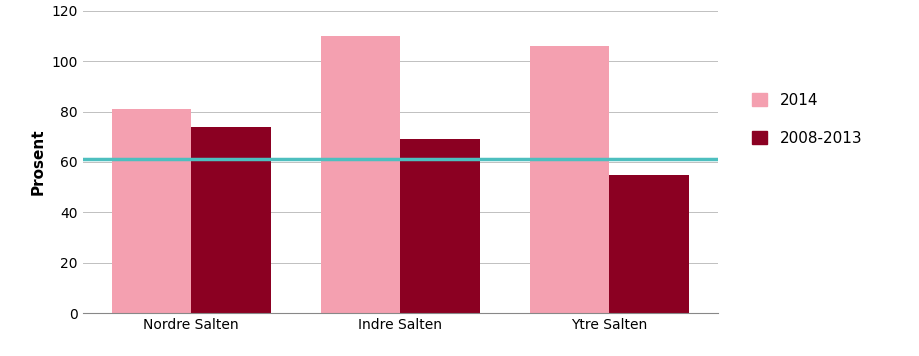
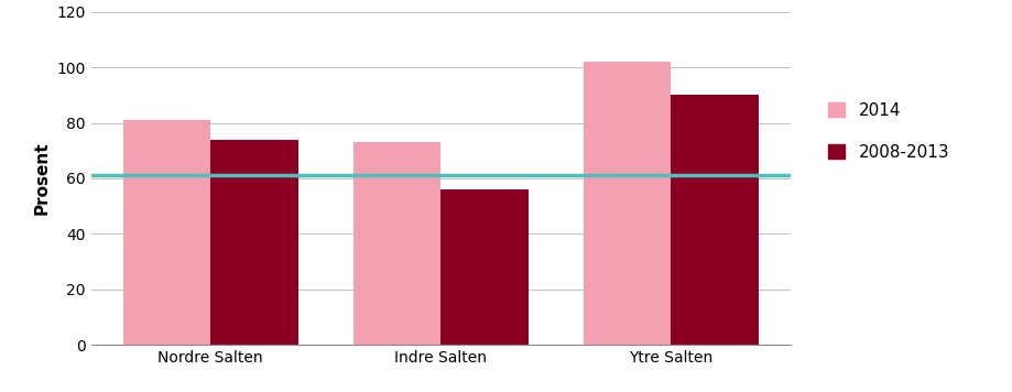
2014/Indre Salten: 110 -> 73
2008-2013/Indre Salten: 69 -> 56
2014/Ytre Salten: 106 -> 102
2008-2013/Ytre Salten: 55 -> 90
